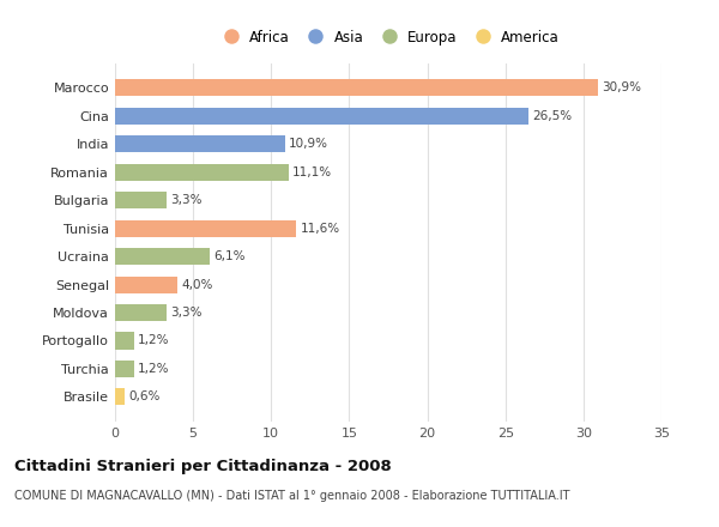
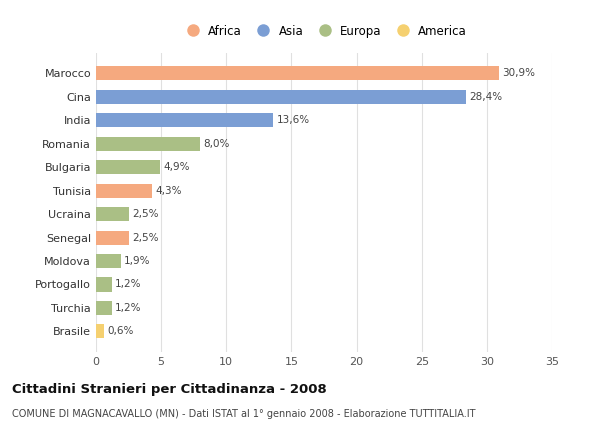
Cina: 26,5% -> 28,4%
India: 10,9% -> 13,6%
Romania: 11,1% -> 8,0%
Bulgaria: 3,3% -> 4,9%
Tunisia: 11,6% -> 4,3%
Ucraina: 6,1% -> 2,5%
Senegal: 4,0% -> 2,5%
Moldova: 3,3% -> 1,9%
